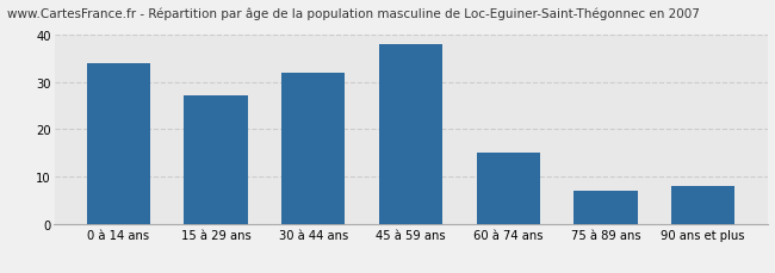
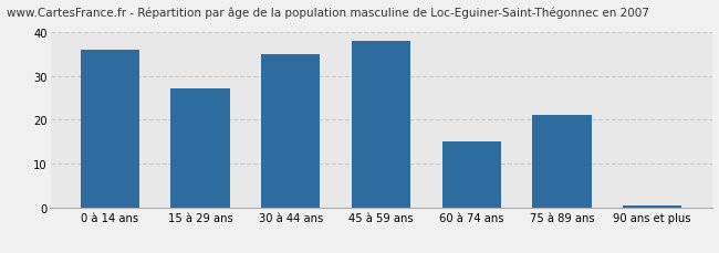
0 à 14 ans: 34.0 -> 36.0
30 à 44 ans: 32.0 -> 35.0
75 à 89 ans: 7.0 -> 21.0
90 ans et plus: 8.0 -> 0.5
